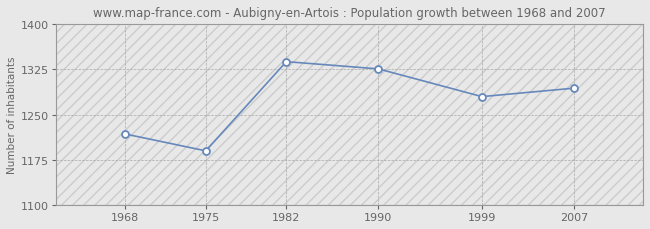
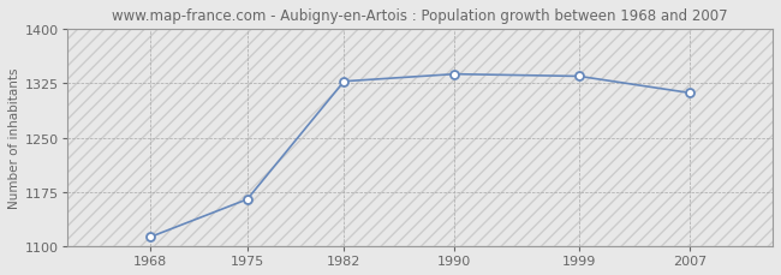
1968: 1218 -> 1113
1975: 1190 -> 1165
1982: 1338 -> 1328
1990: 1326 -> 1338
1999: 1280 -> 1335
2007: 1294 -> 1312
